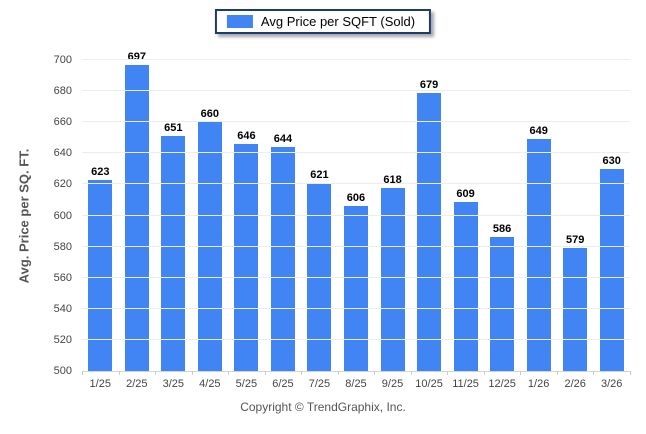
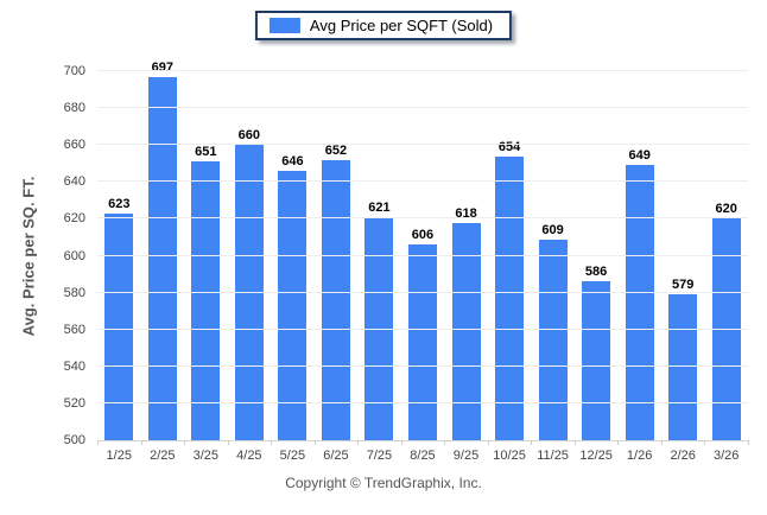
6/25: 644 -> 652
10/25: 679 -> 654
3/26: 630 -> 620
